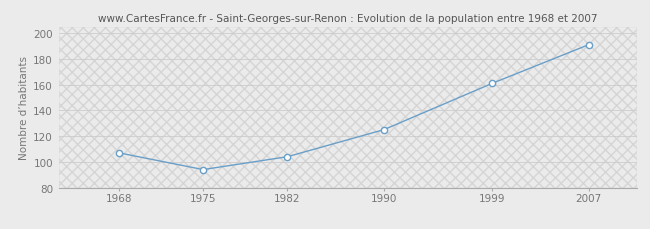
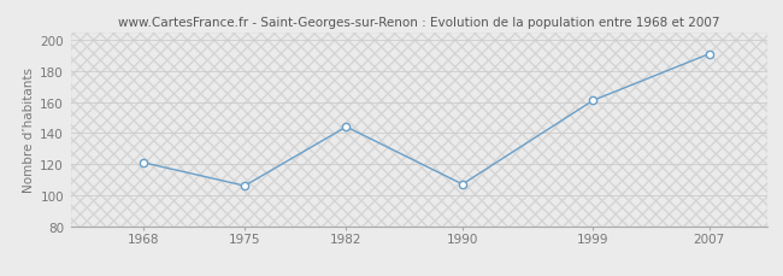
1968: 107 -> 121
1975: 94 -> 106
1982: 104 -> 144
1990: 125 -> 107
